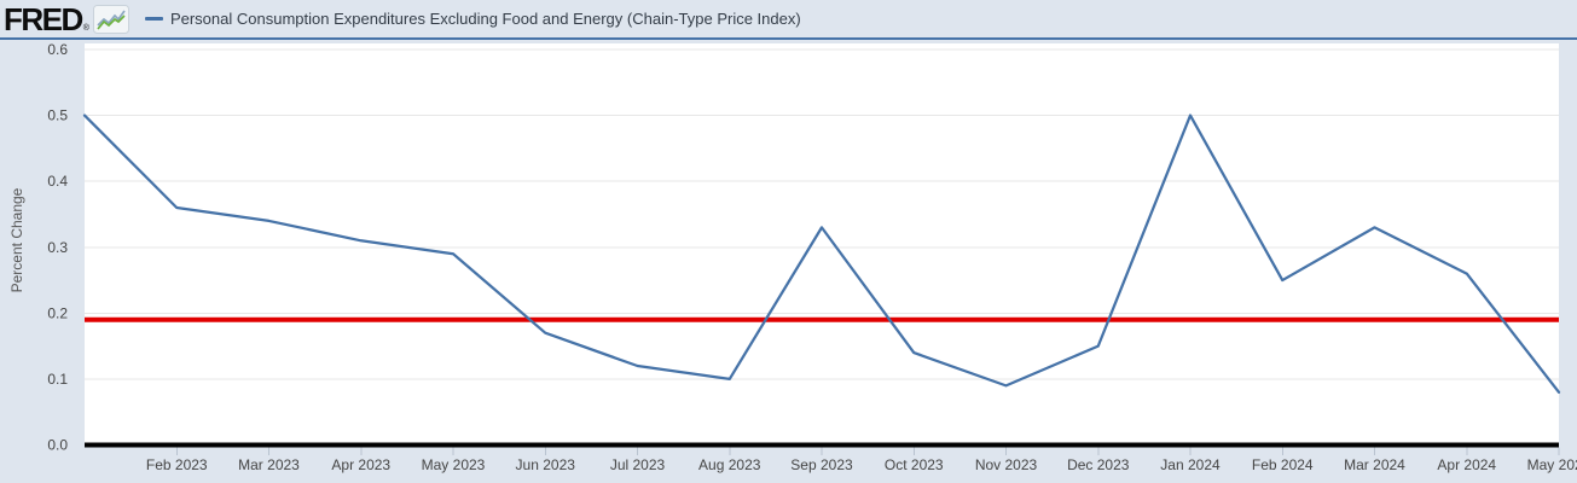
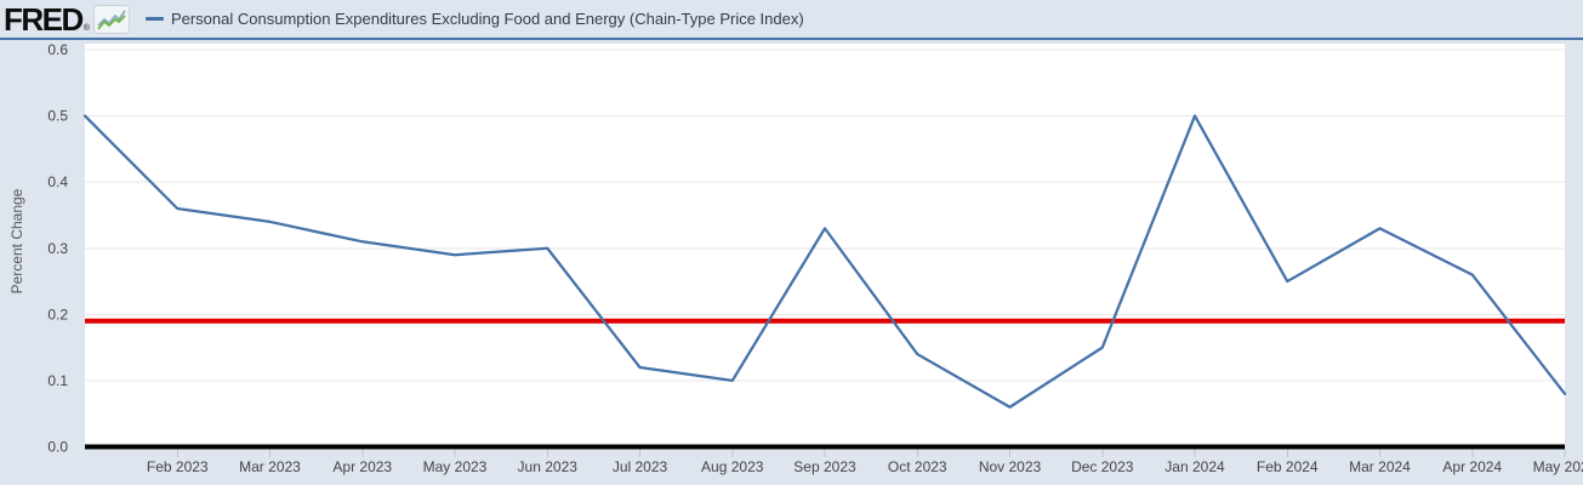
Jun 2023: 0.17 -> 0.30
Nov 2023: 0.09 -> 0.06
